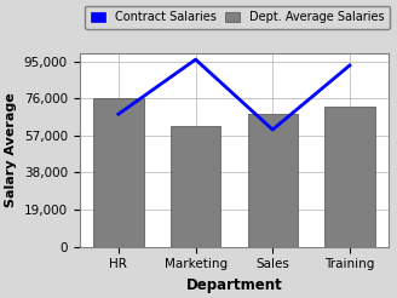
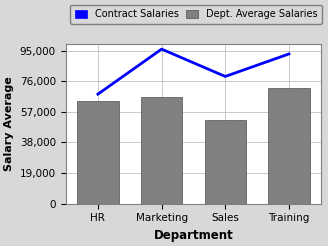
Dept. Average Salaries/HR: 76,000 -> 64,000
Dept. Average Salaries/Marketing: 62,000 -> 66,000
Dept. Average Salaries/Sales: 68,000 -> 52,000
Contract Salaries/Sales: 60,000 -> 79,000
